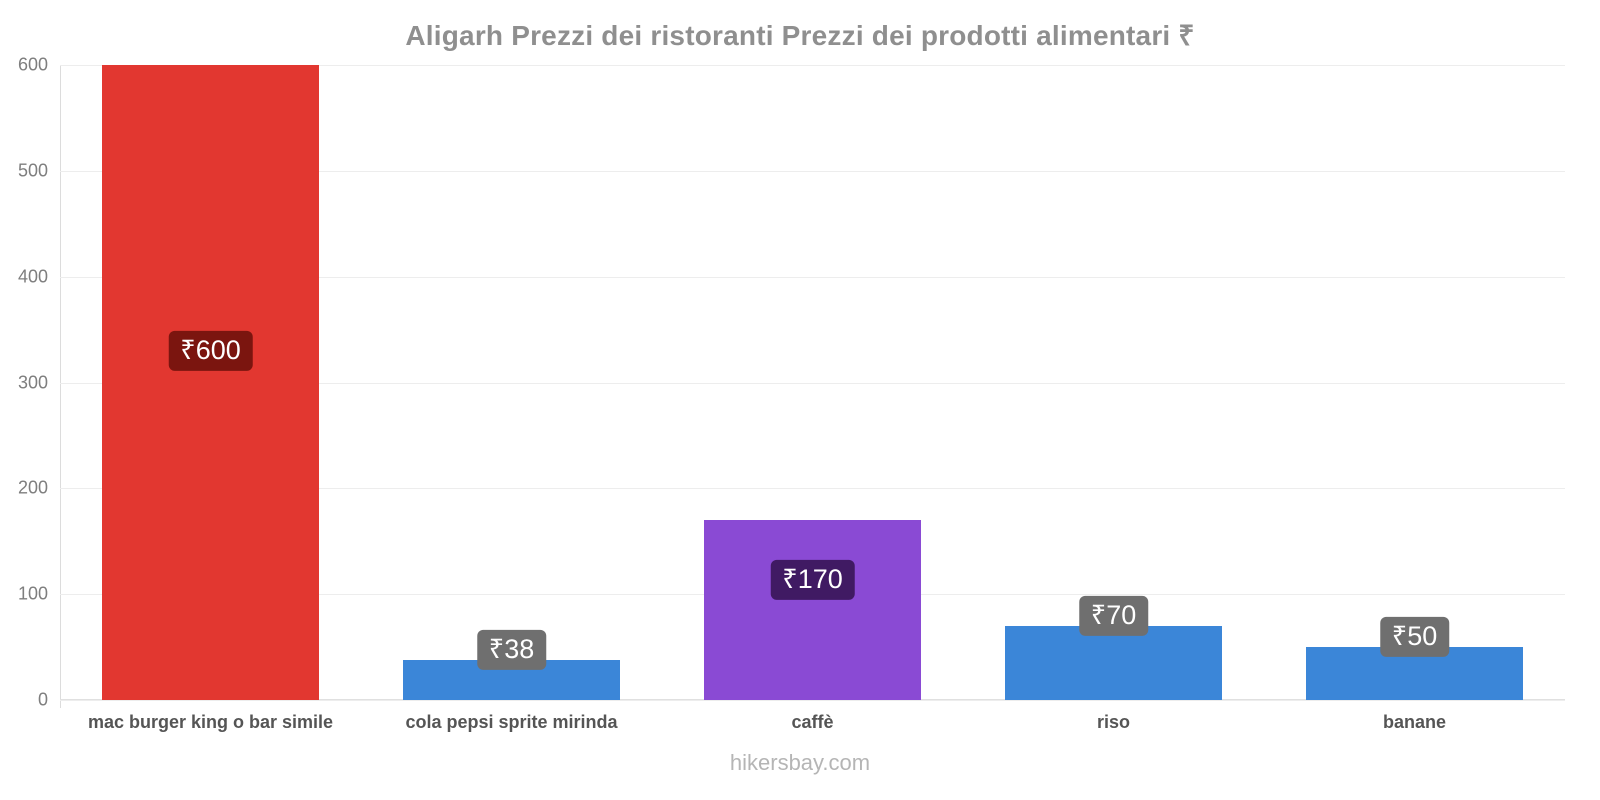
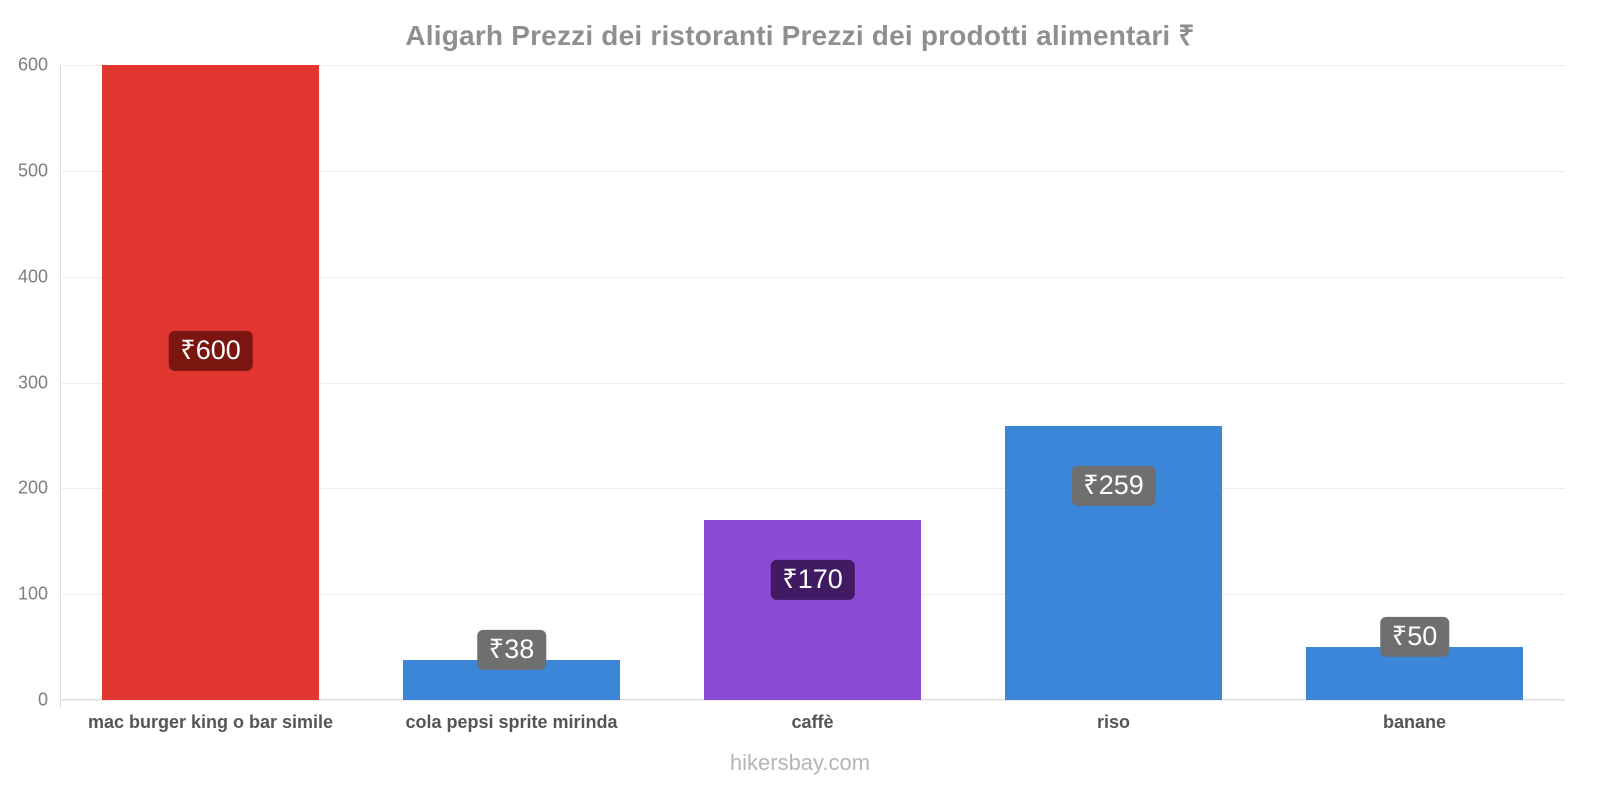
riso: 70 -> 259
